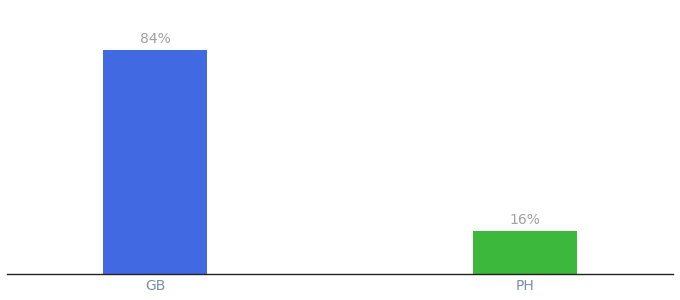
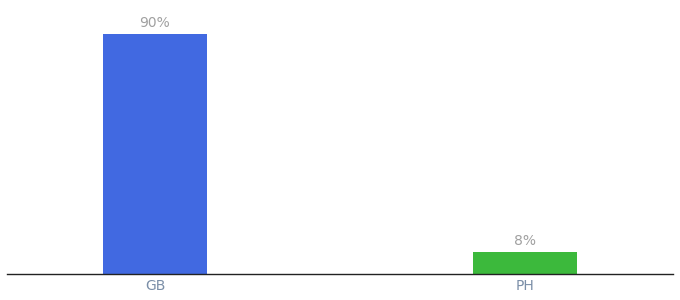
GB: 84% -> 90%
PH: 16% -> 8%
